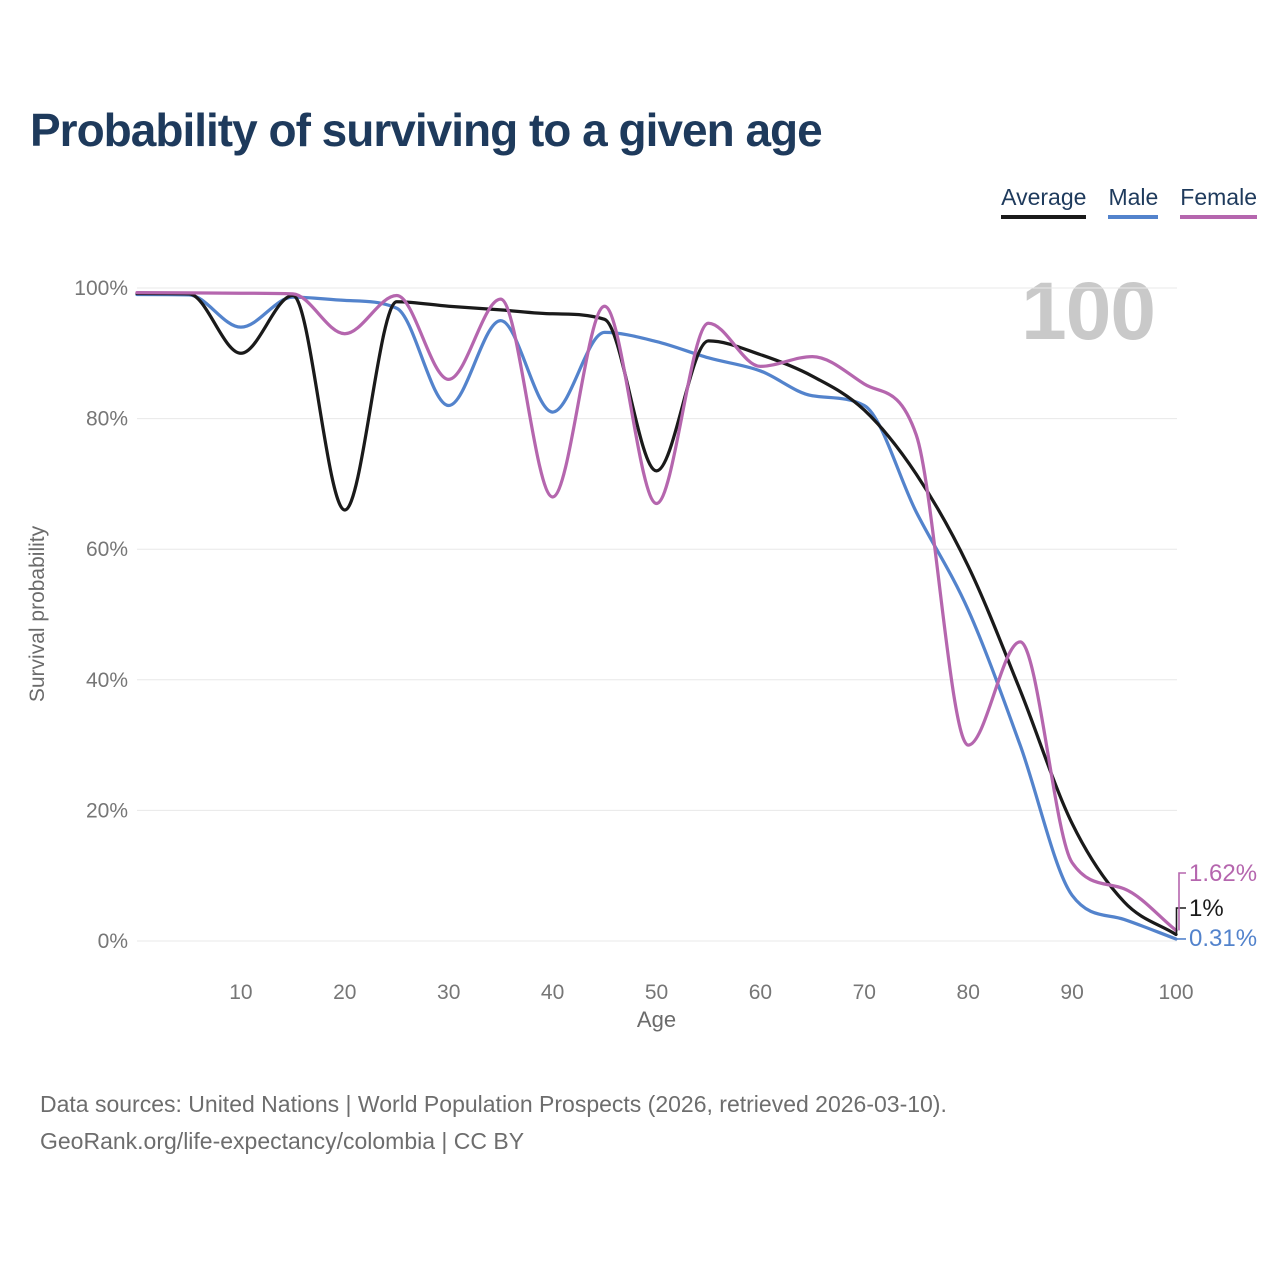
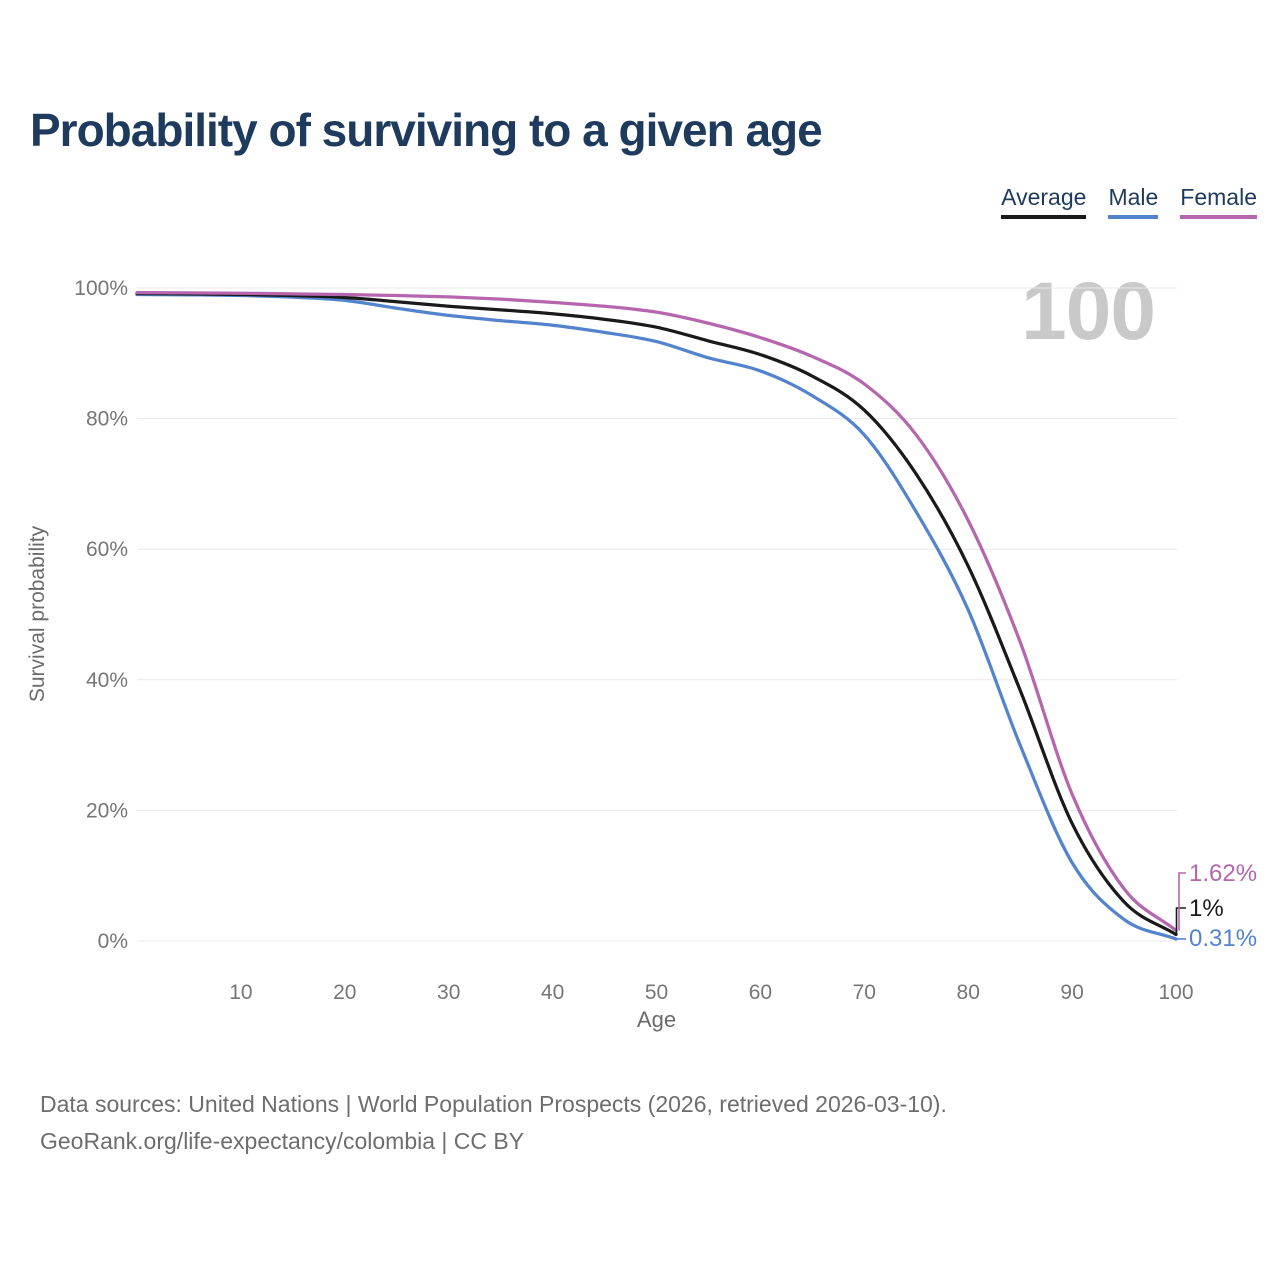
Average/10: 90% -> 99%
Male/10: 94% -> 99%
Average/20: 66% -> 99%
Female/20: 93% -> 99%
Male/30: 82% -> 96%
Female/30: 86% -> 99%
Male/40: 81% -> 94%
Female/40: 68% -> 98%
Average/50: 72% -> 94%
Female/50: 67% -> 96%
Female/60: 88% -> 92%
Male/70: 82% -> 78%
Female/80: 30% -> 64%
Male/90: 7% -> 12%
Female/90: 12% -> 22%
